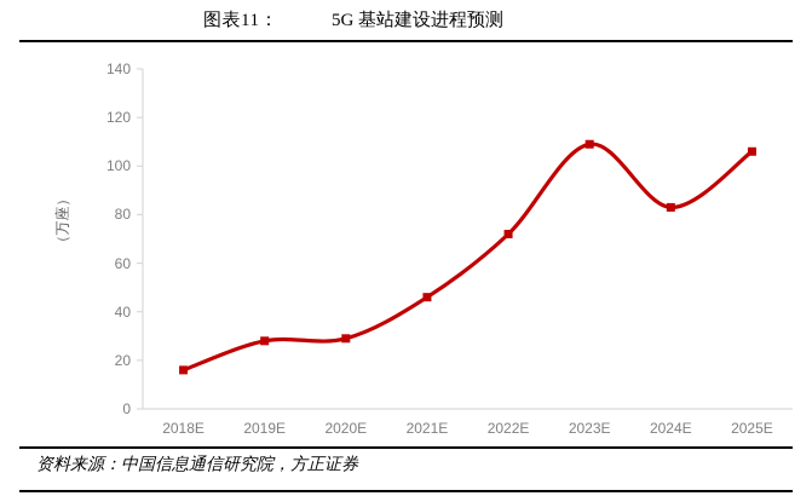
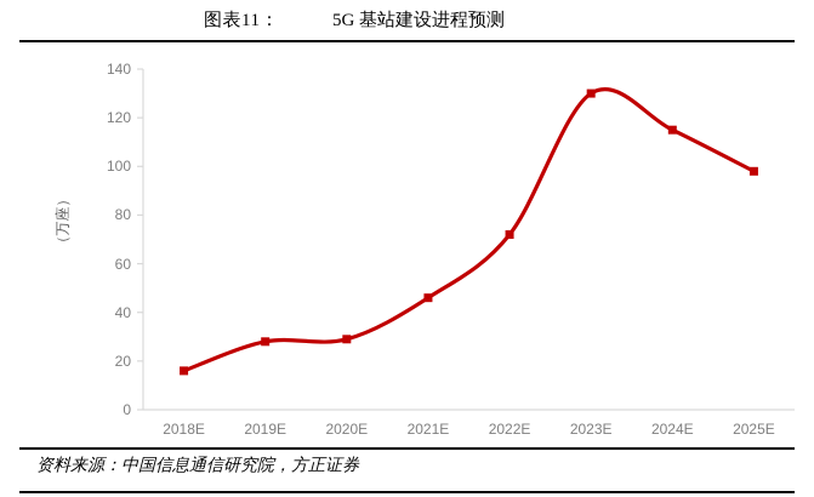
2023E: 109 -> 130
2024E: 83 -> 115
2025E: 106 -> 98
